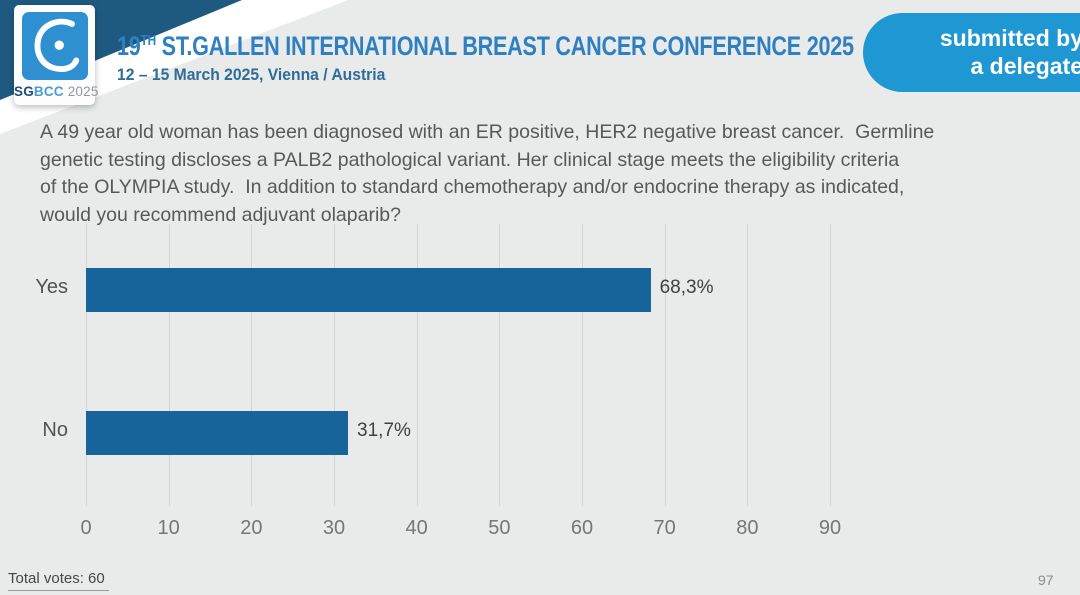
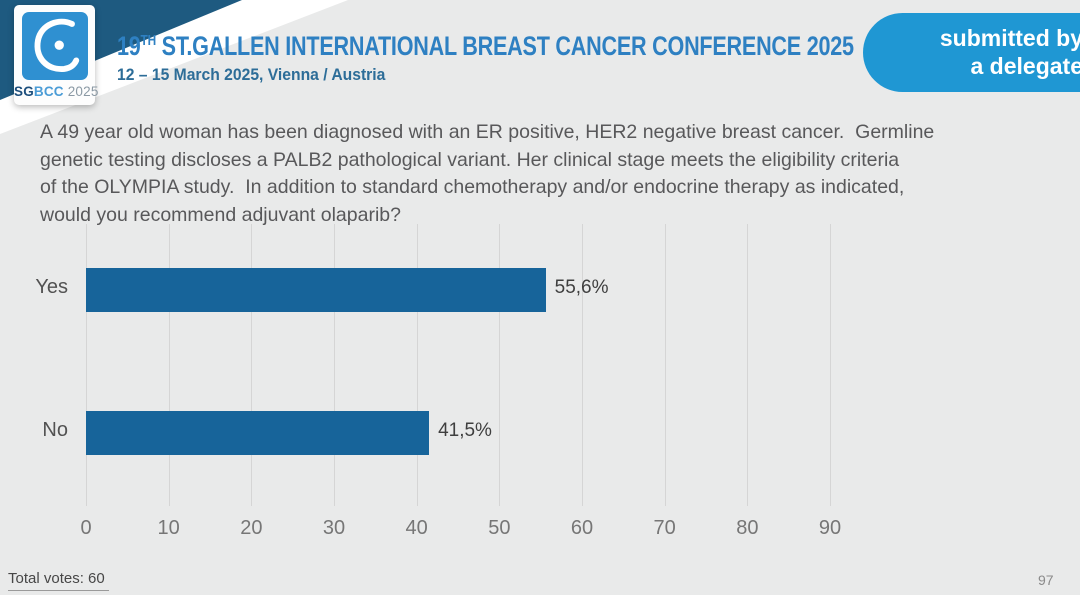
Yes: 68,3% -> 55,6%
No: 31,7% -> 41,5%
